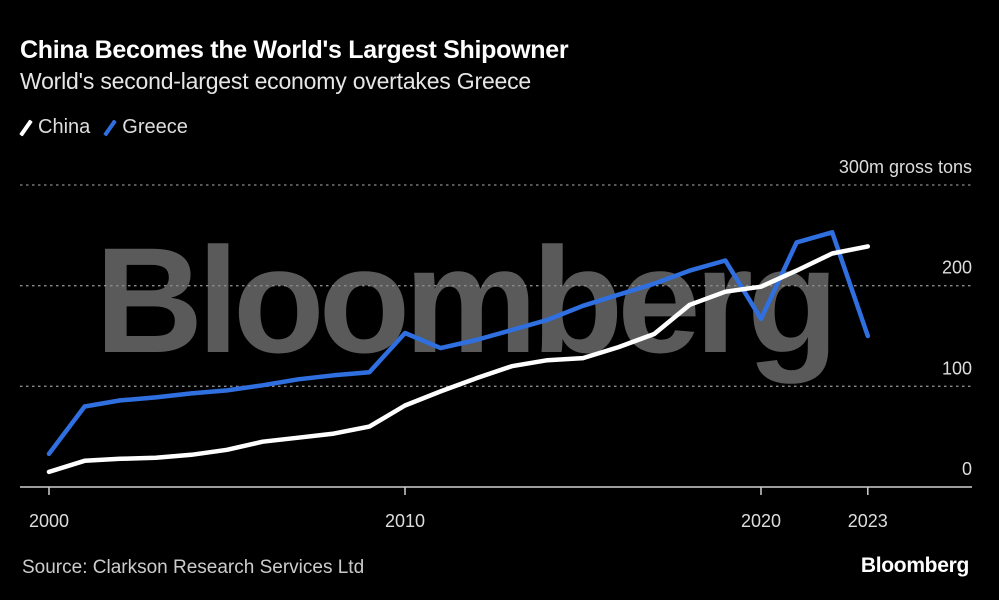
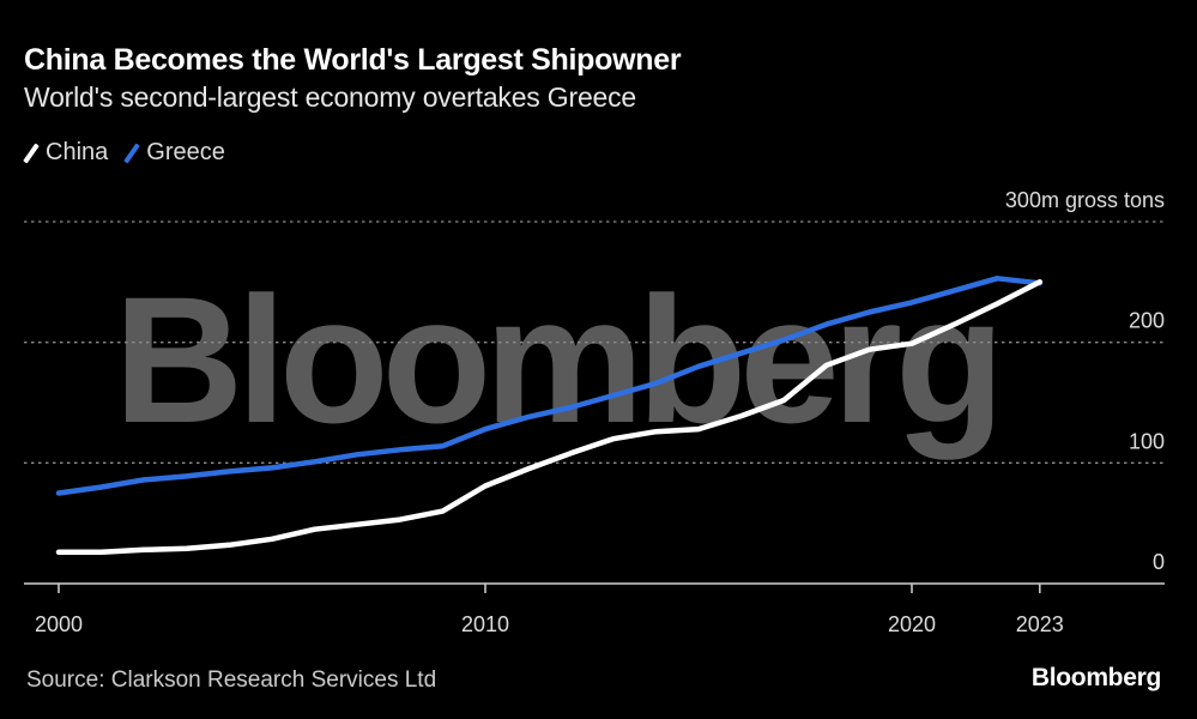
China/2000: 15 -> 26
Greece/2000: 33 -> 75
Greece/2010: 153 -> 128
Greece/2020: 167 -> 233
China/2023: 239 -> 250
Greece/2023: 150 -> 249
